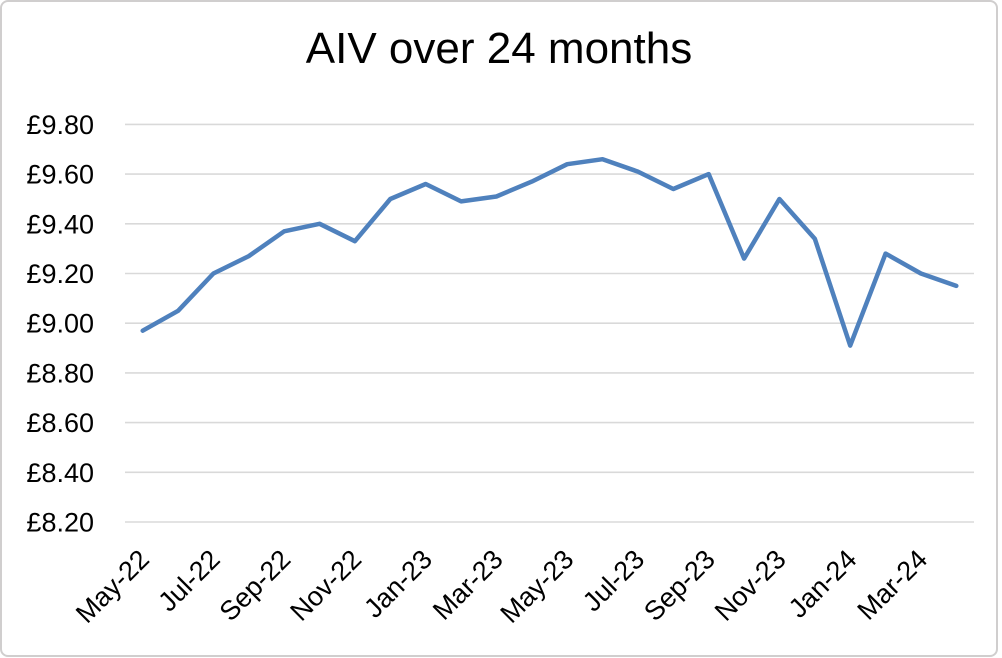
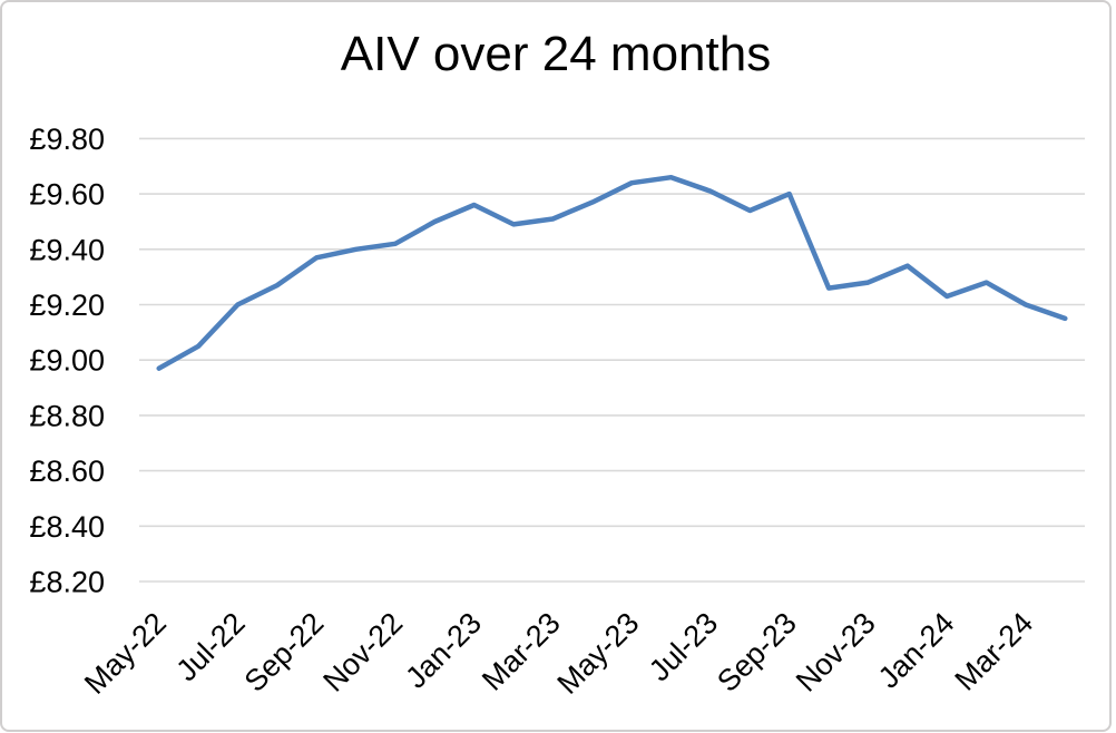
Nov-22: £9.33 -> £9.42
Nov-23: £9.50 -> £9.28
Jan-24: £8.91 -> £9.23
